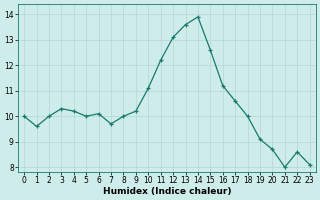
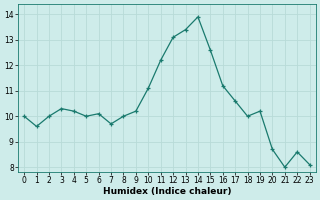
13: 13.6 -> 13.4
19: 9.1 -> 10.2
